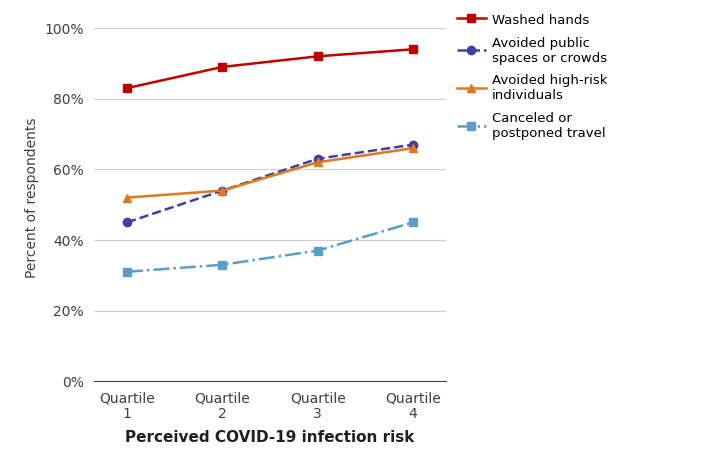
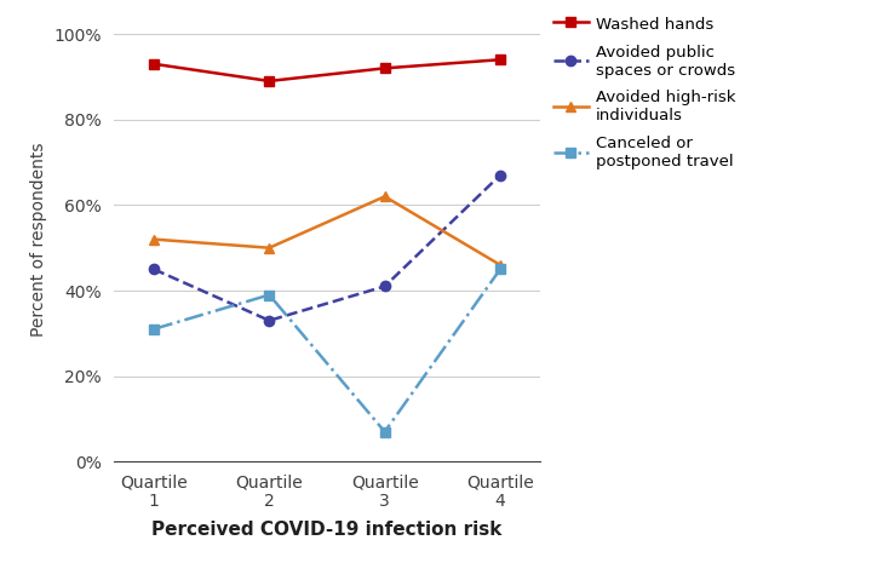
Washed hands/Quartile 1: 83% -> 93%
Avoided public spaces or crowds/Quartile 2: 54% -> 33%
Avoided high-risk individuals/Quartile 2: 54% -> 50%
Canceled or postponed travel/Quartile 2: 33% -> 39%
Avoided public spaces or crowds/Quartile 3: 63% -> 41%
Canceled or postponed travel/Quartile 3: 37% -> 7%
Avoided high-risk individuals/Quartile 4: 66% -> 46%
